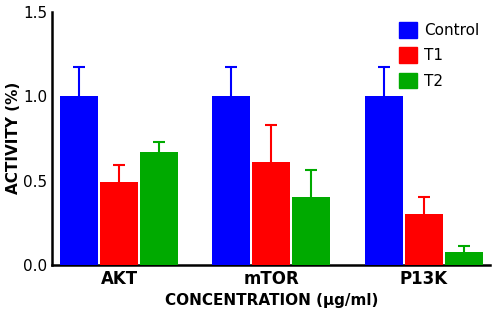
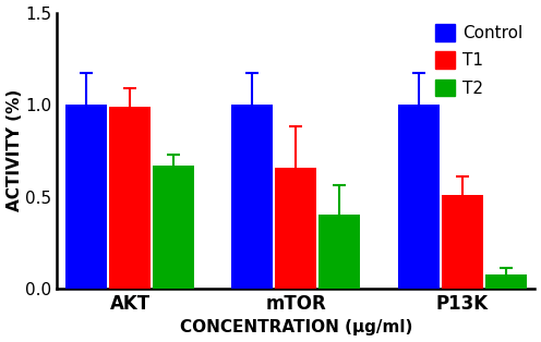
T1/AKT: 0.49 -> 0.99
T1/mTOR: 0.61 -> 0.66
T1/P13K: 0.30 -> 0.51
